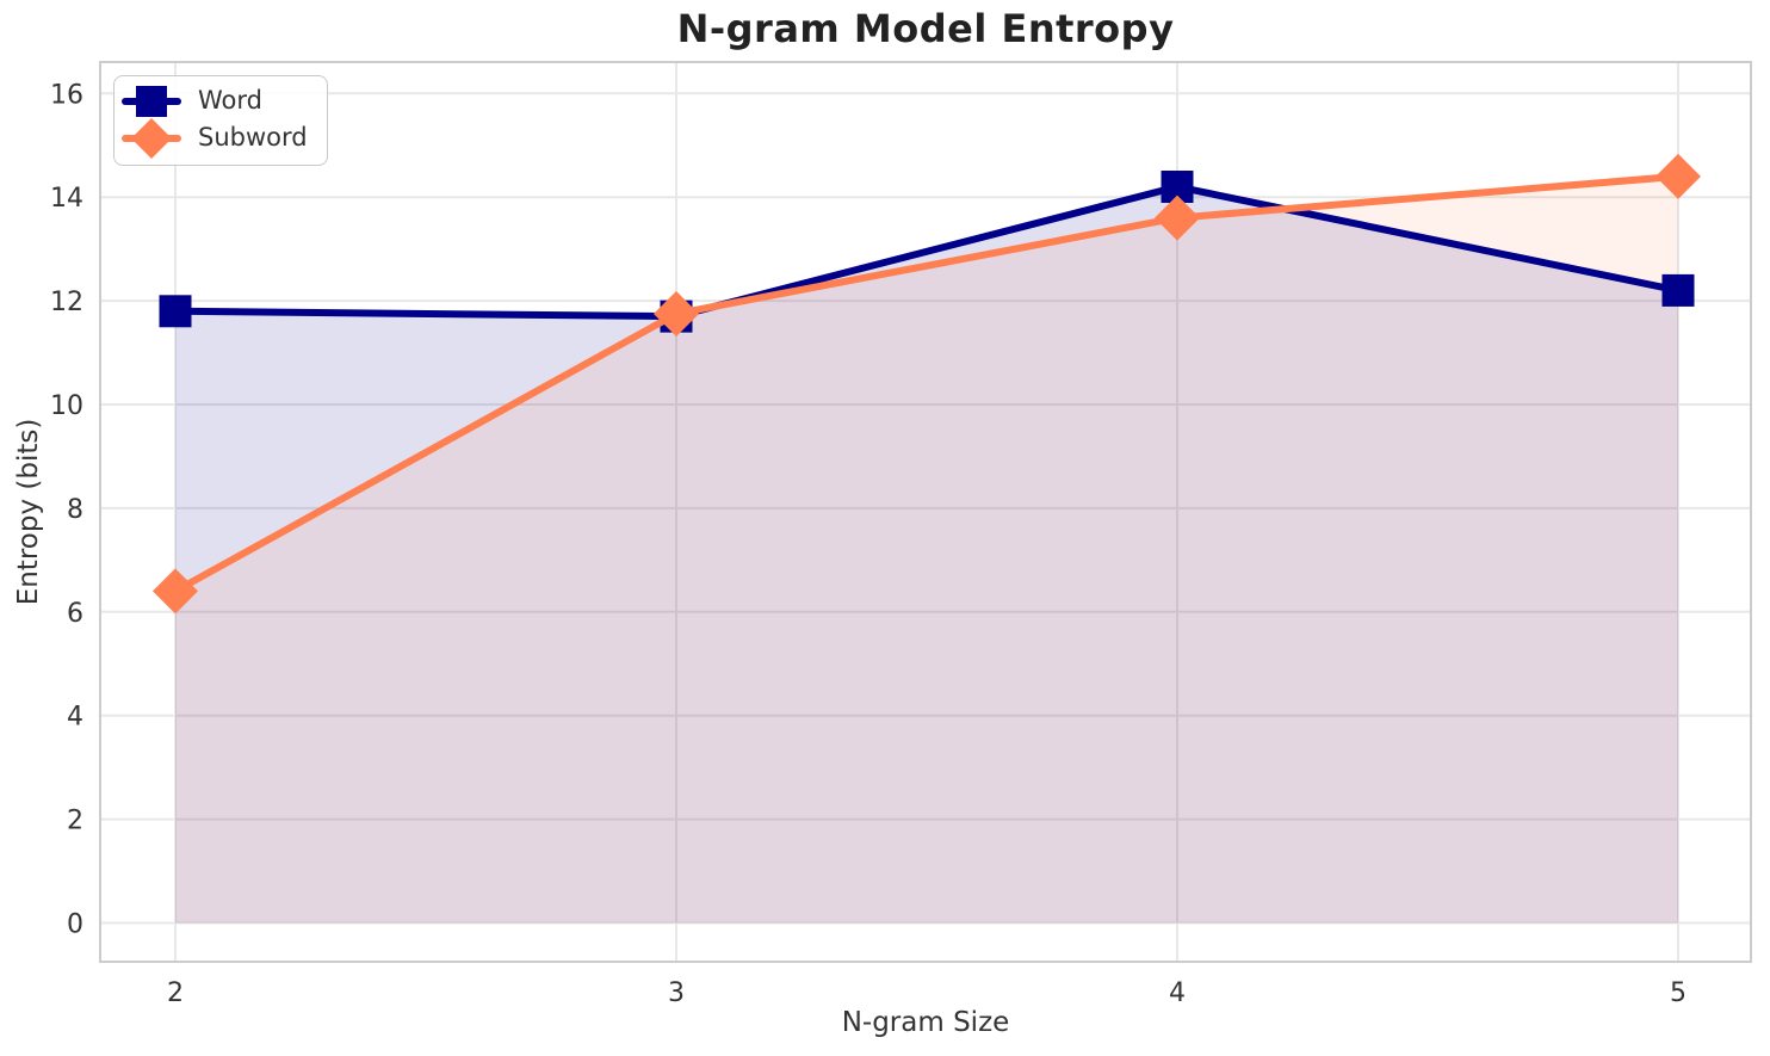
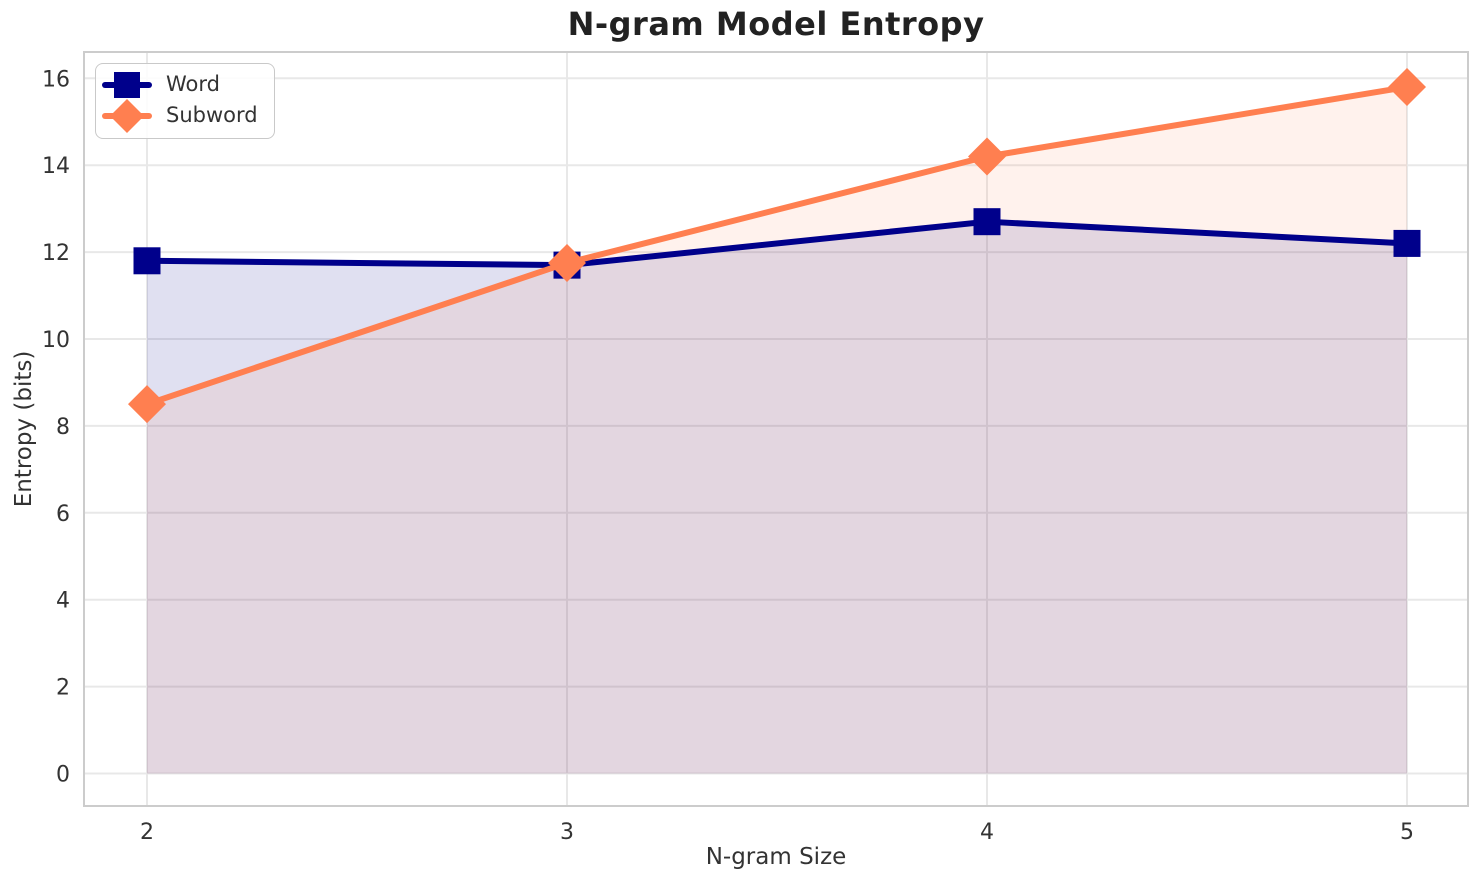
Subword/2: 6.4 -> 8.5
Word/4: 14.2 -> 12.7
Subword/4: 13.6 -> 14.2
Subword/5: 14.4 -> 15.8
